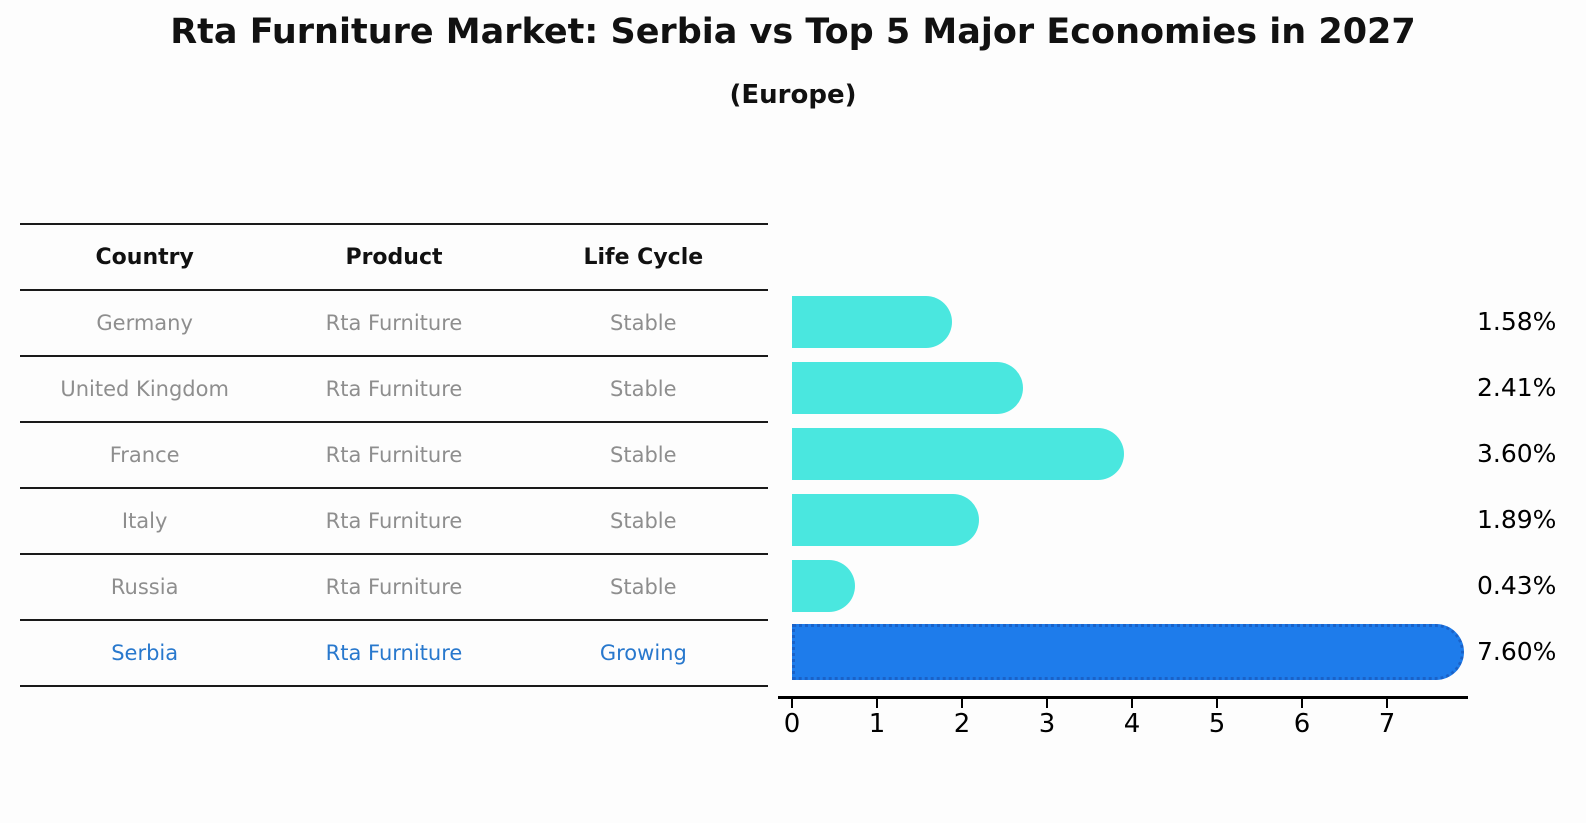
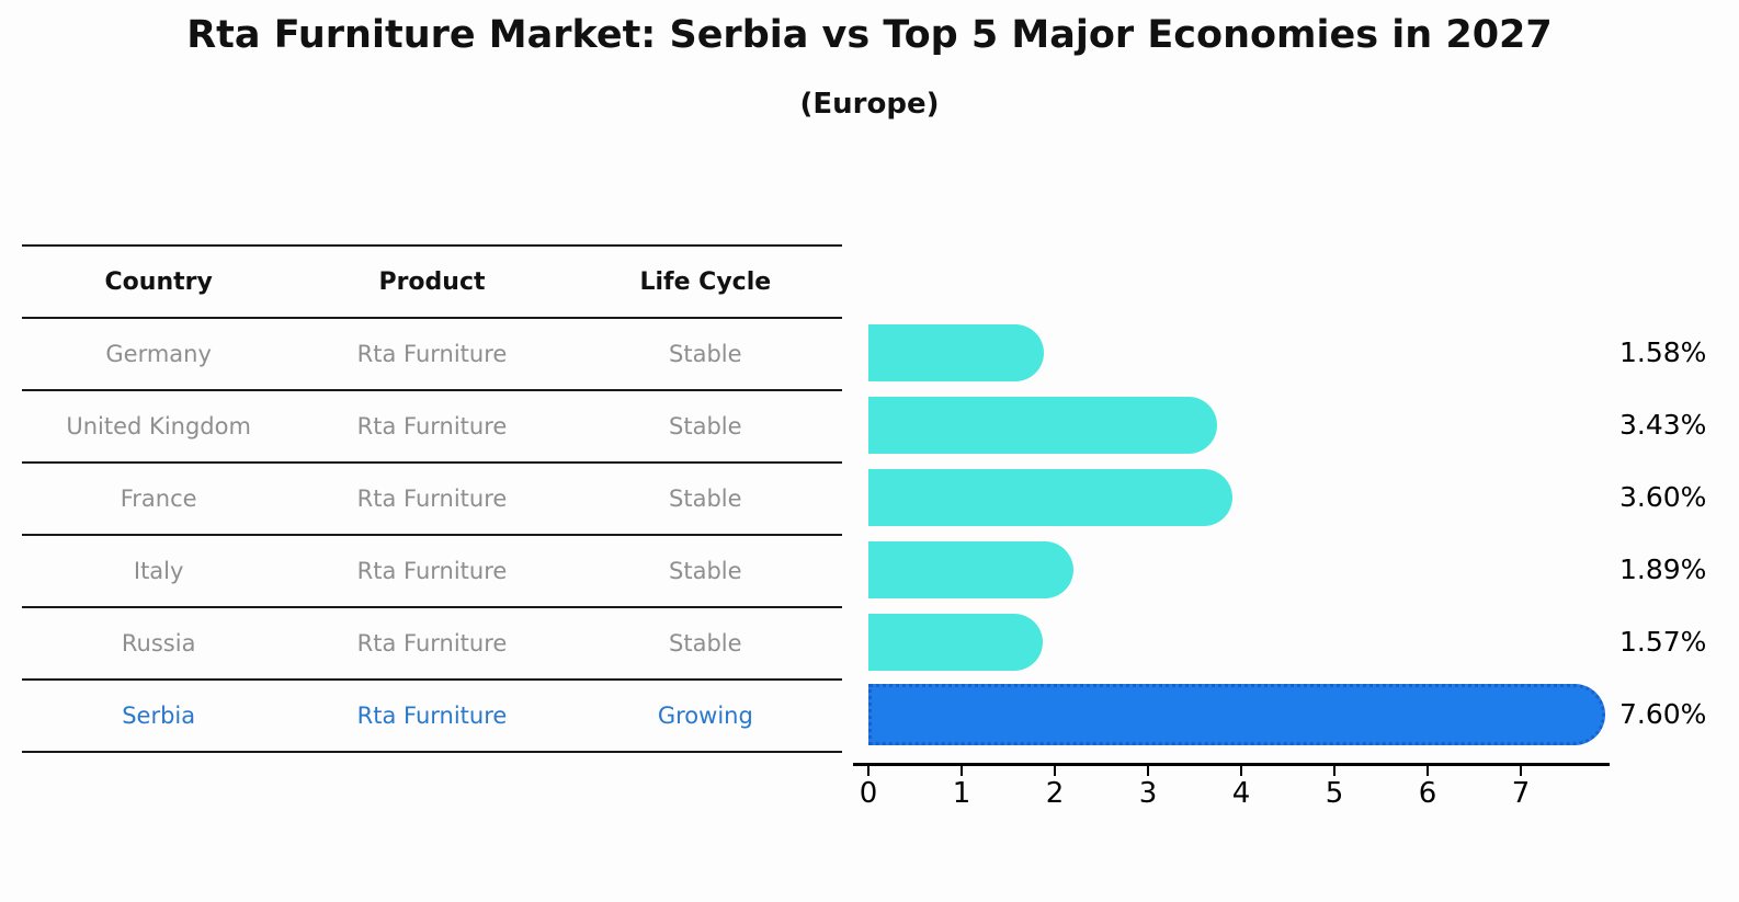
United Kingdom: 2.41% -> 3.43%
Russia: 0.43% -> 1.57%
